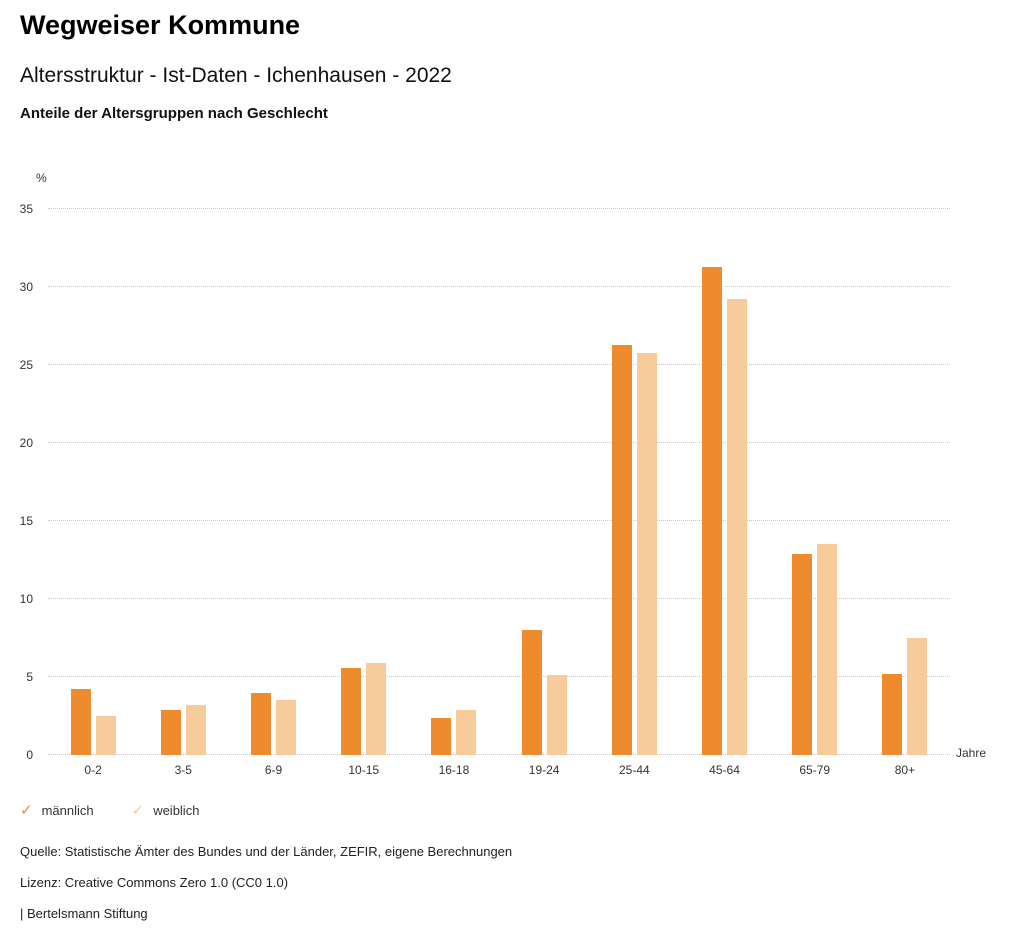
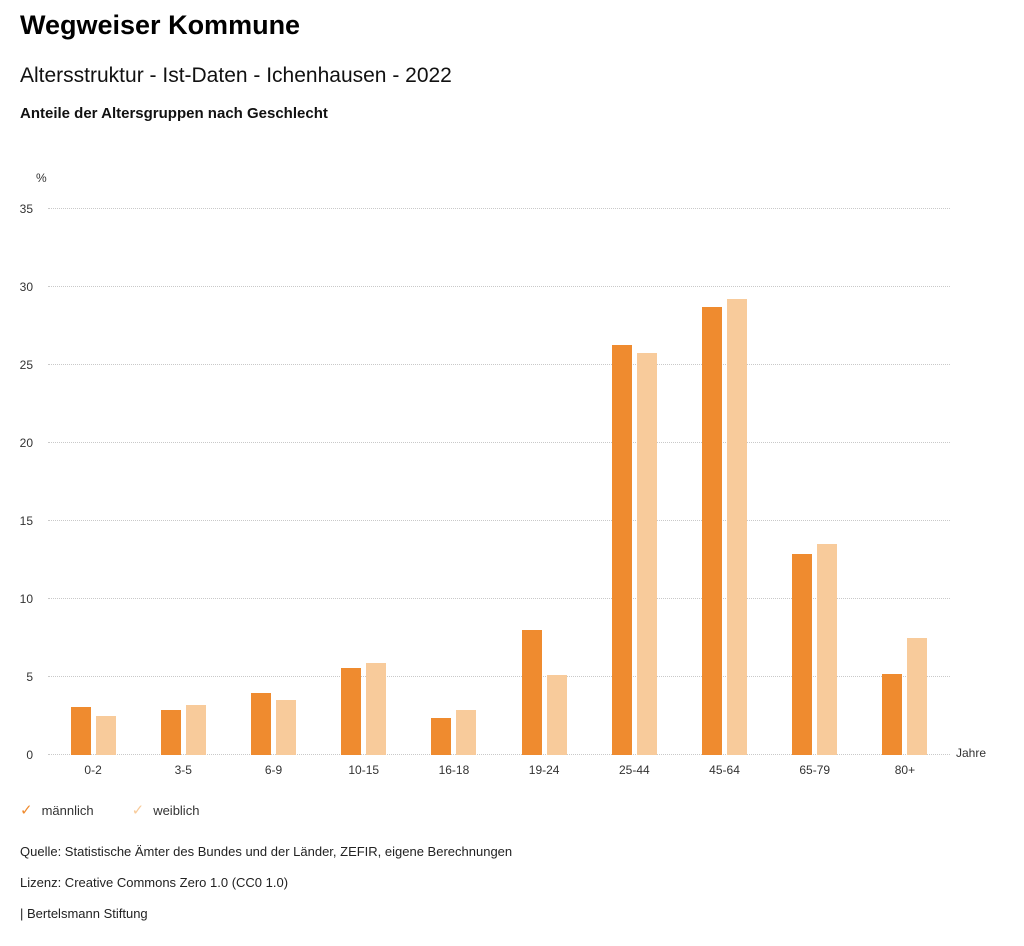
männlich/0-2: 4.2 -> 3.1
männlich/45-64: 31.3 -> 28.7
